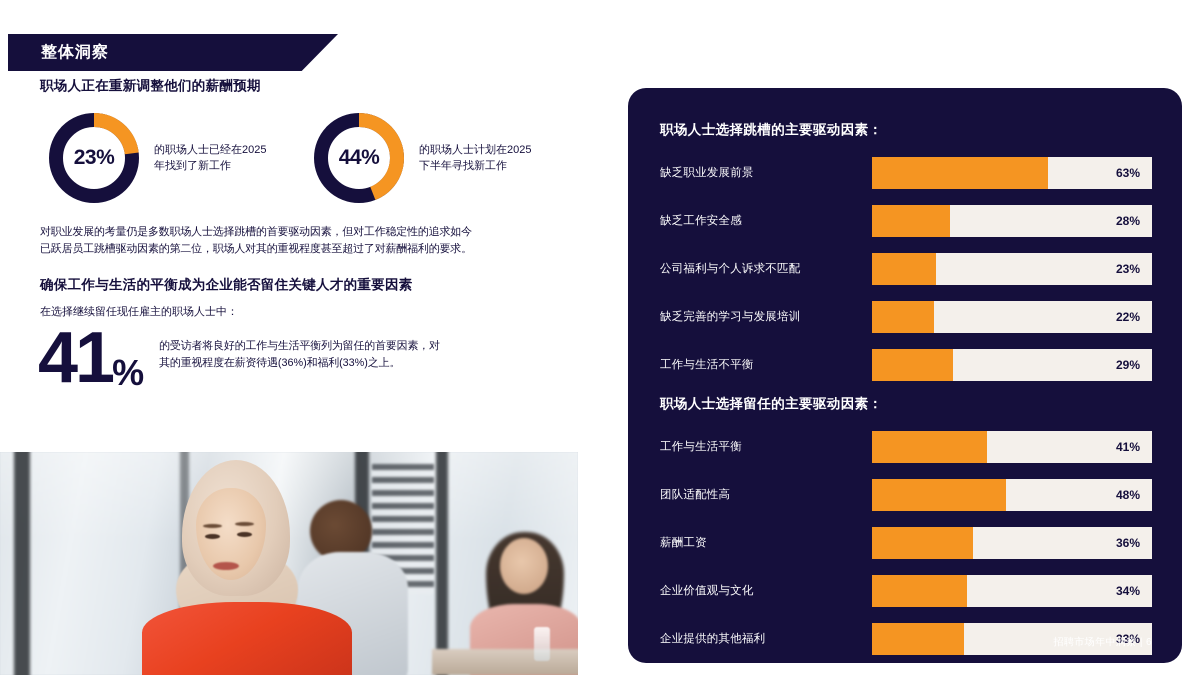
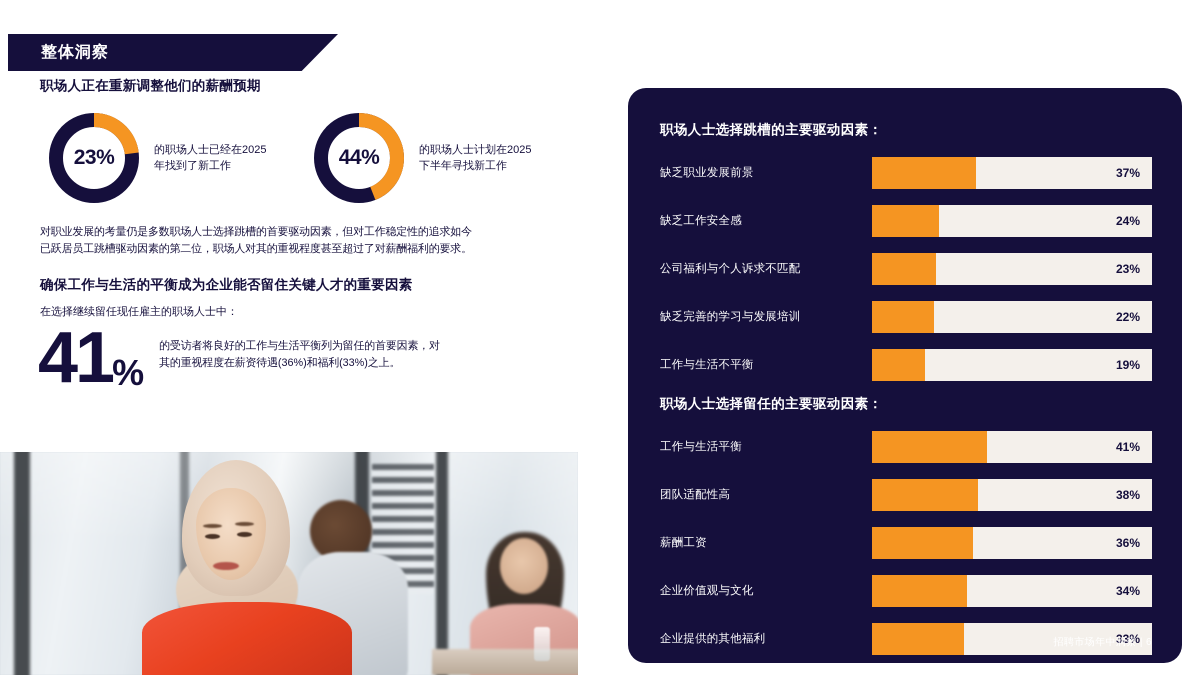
职场人士选择跳槽的主要驱动因素：/缺乏职业发展前景: 63% -> 37%
职场人士选择跳槽的主要驱动因素：/缺乏工作安全感: 28% -> 24%
职场人士选择跳槽的主要驱动因素：/工作与生活不平衡: 29% -> 19%
职场人士选择留任的主要驱动因素：/团队适配性高: 48% -> 38%
